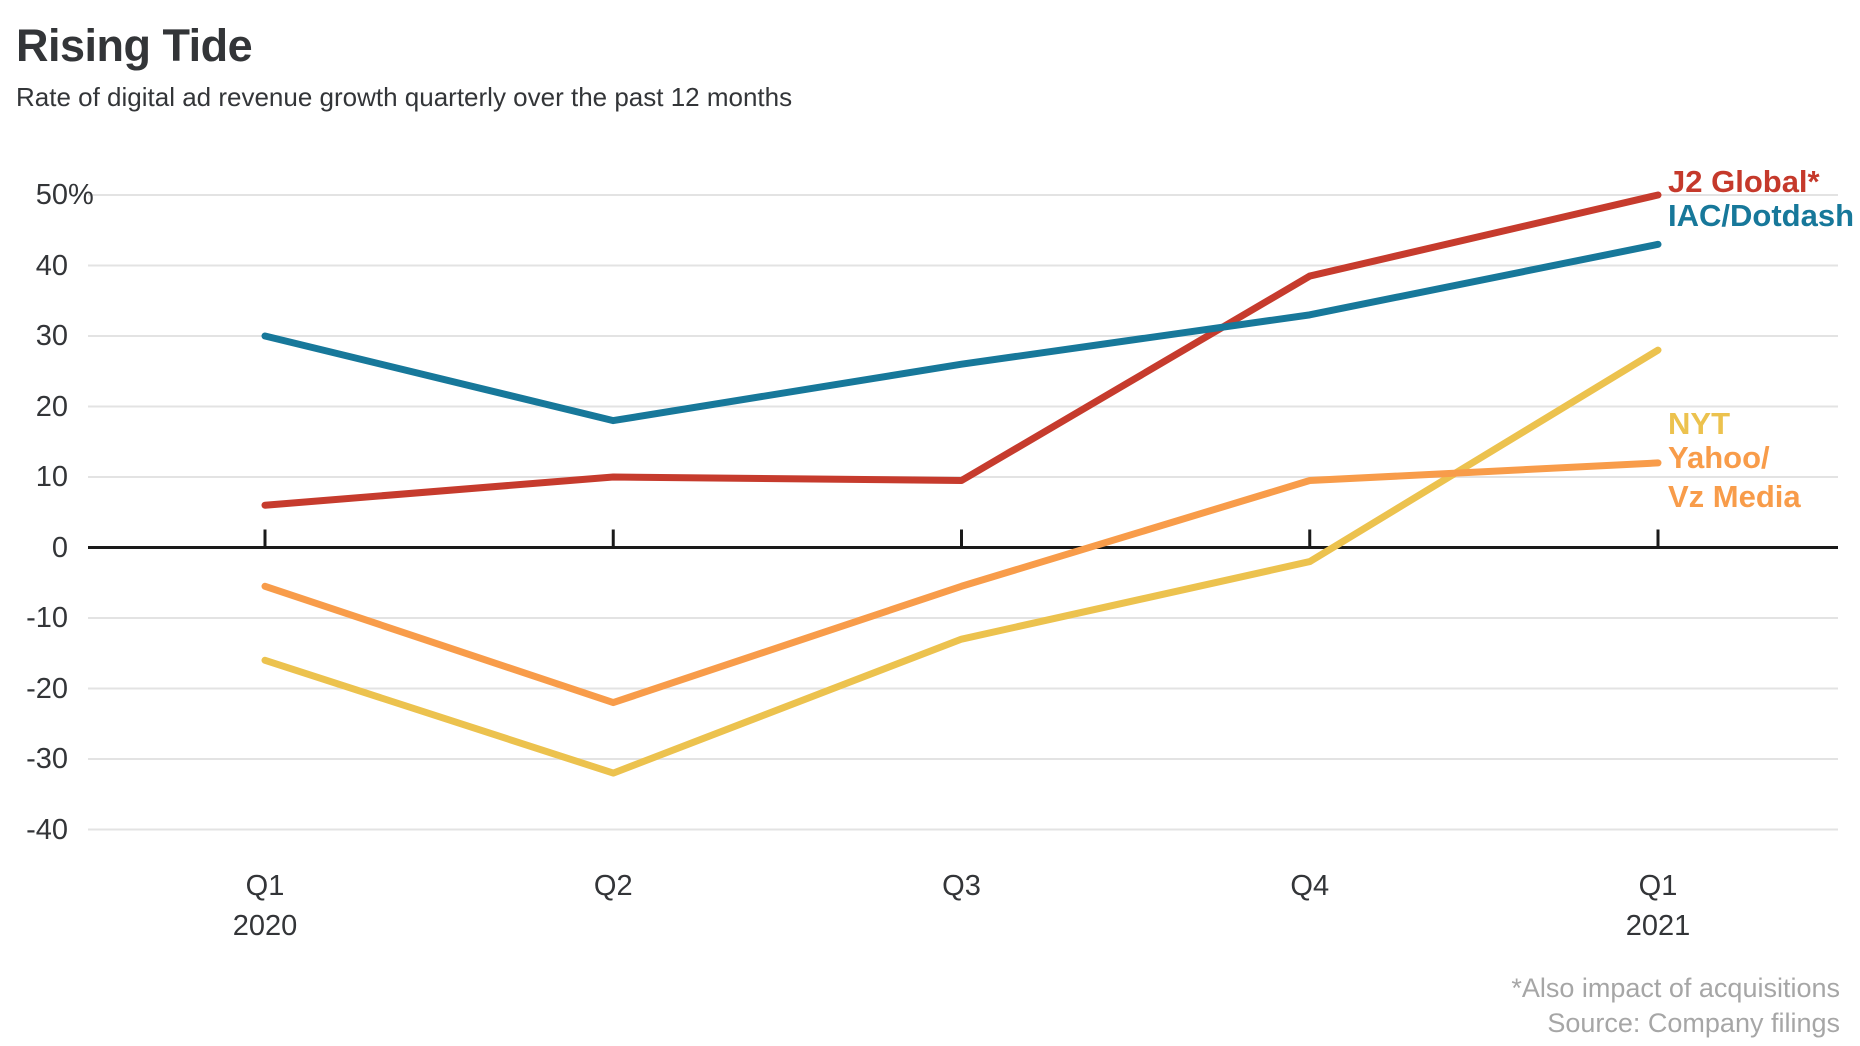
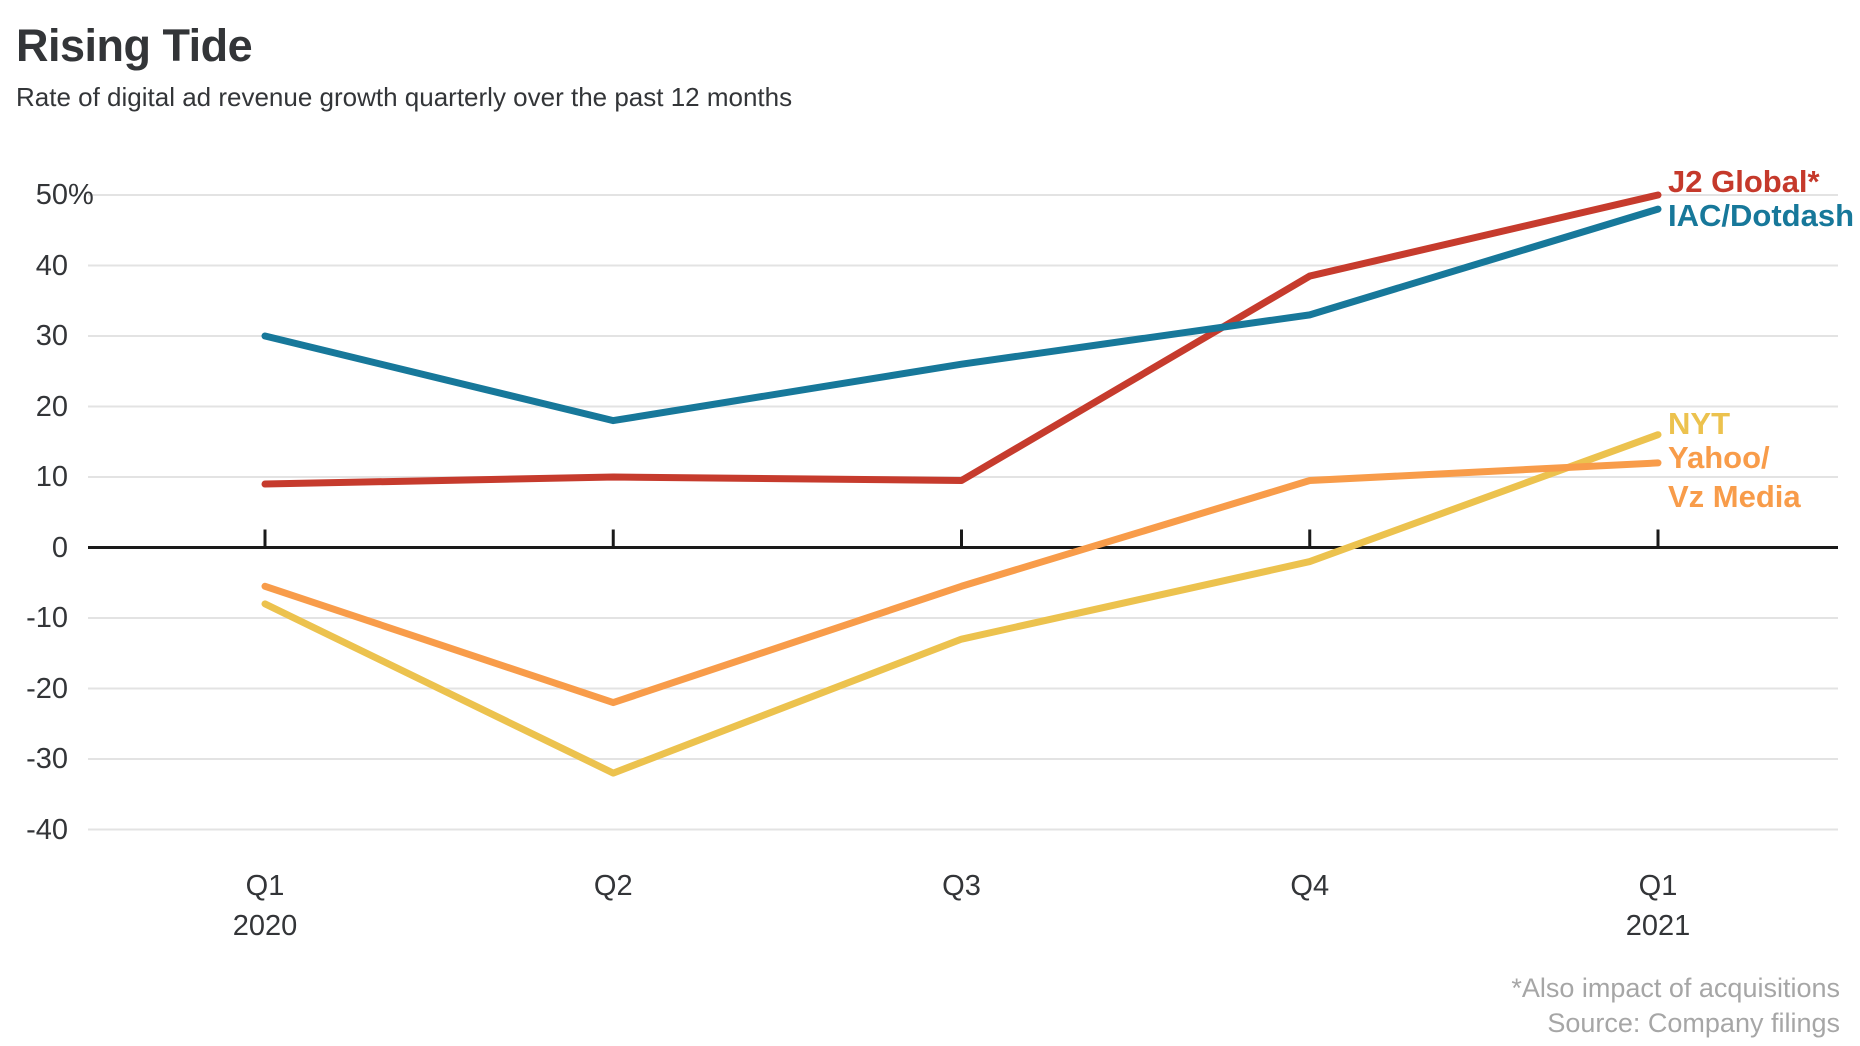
J2 Global*/Q1 2020: 6 -> 9
NYT/Q1 2020: -16 -> -8
IAC/Dotdash/Q1 2021: 43 -> 48
NYT/Q1 2021: 28 -> 16
